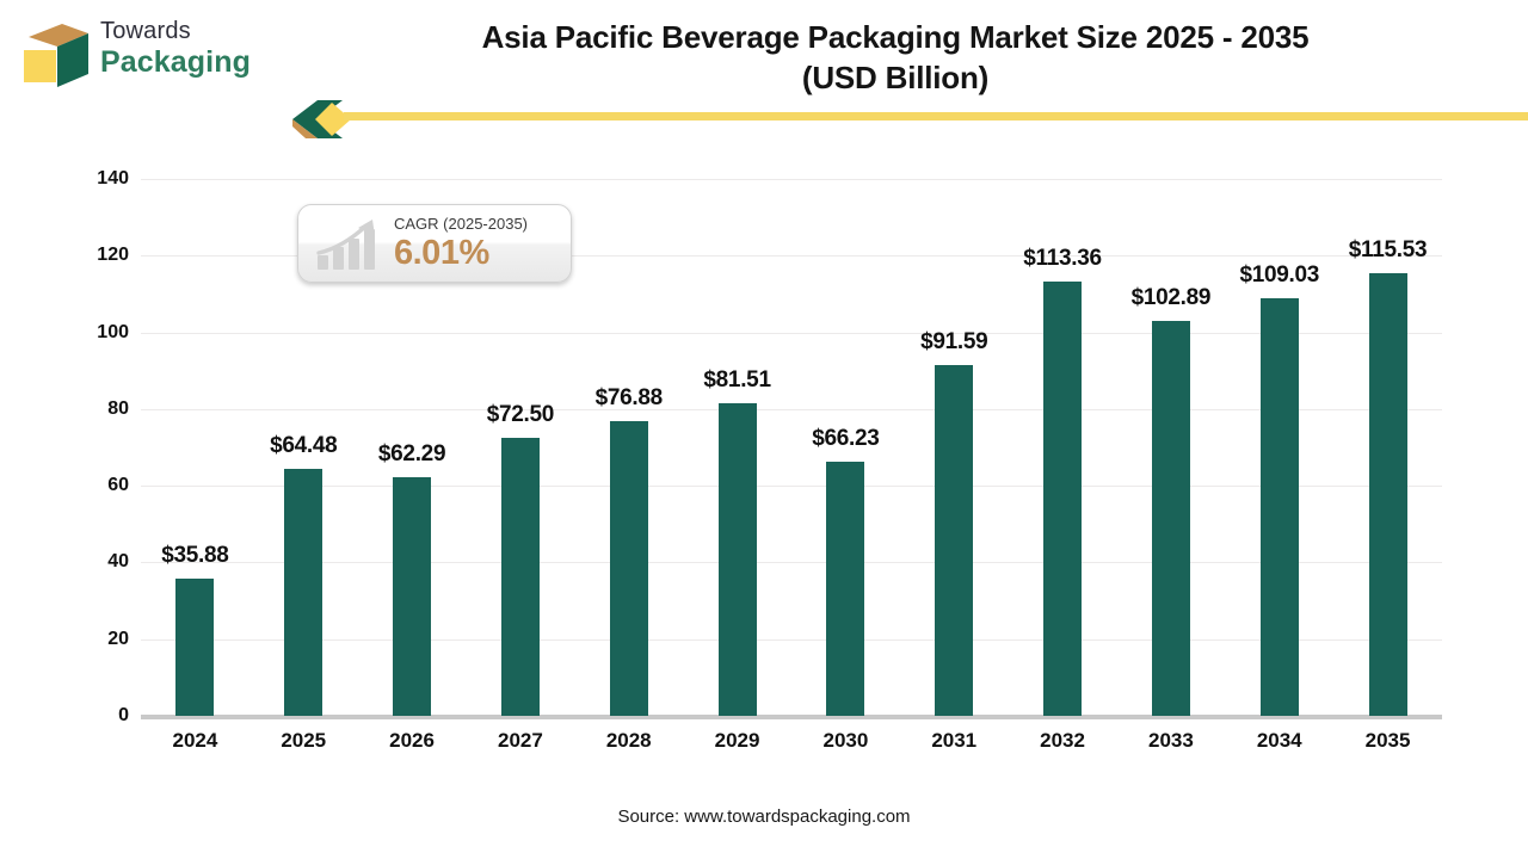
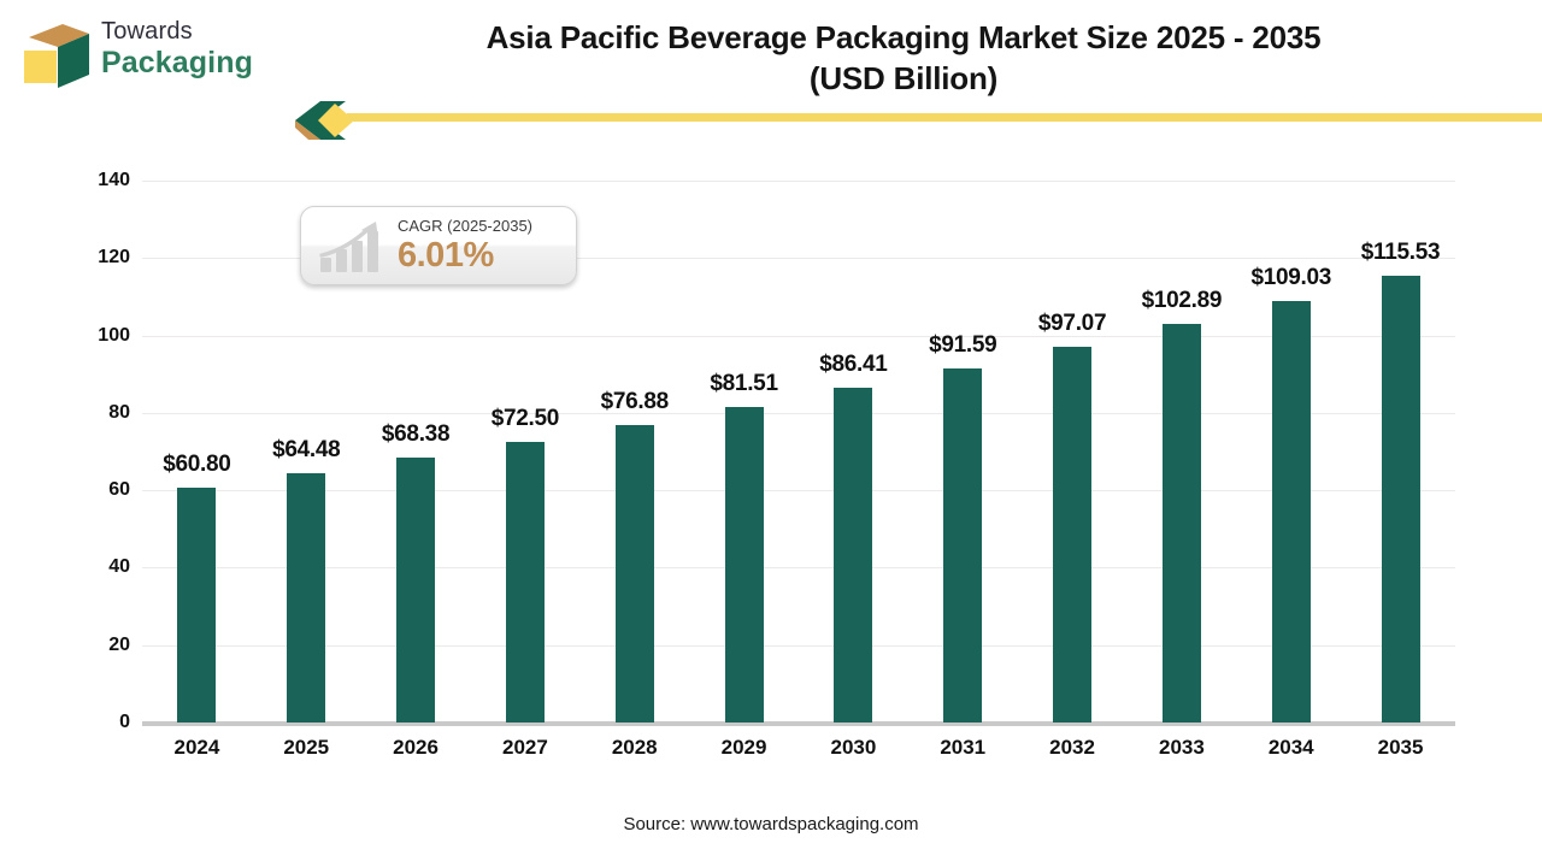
2024: $35.88 -> $60.80
2026: $62.29 -> $68.38
2030: $66.23 -> $86.41
2032: $113.36 -> $97.07
